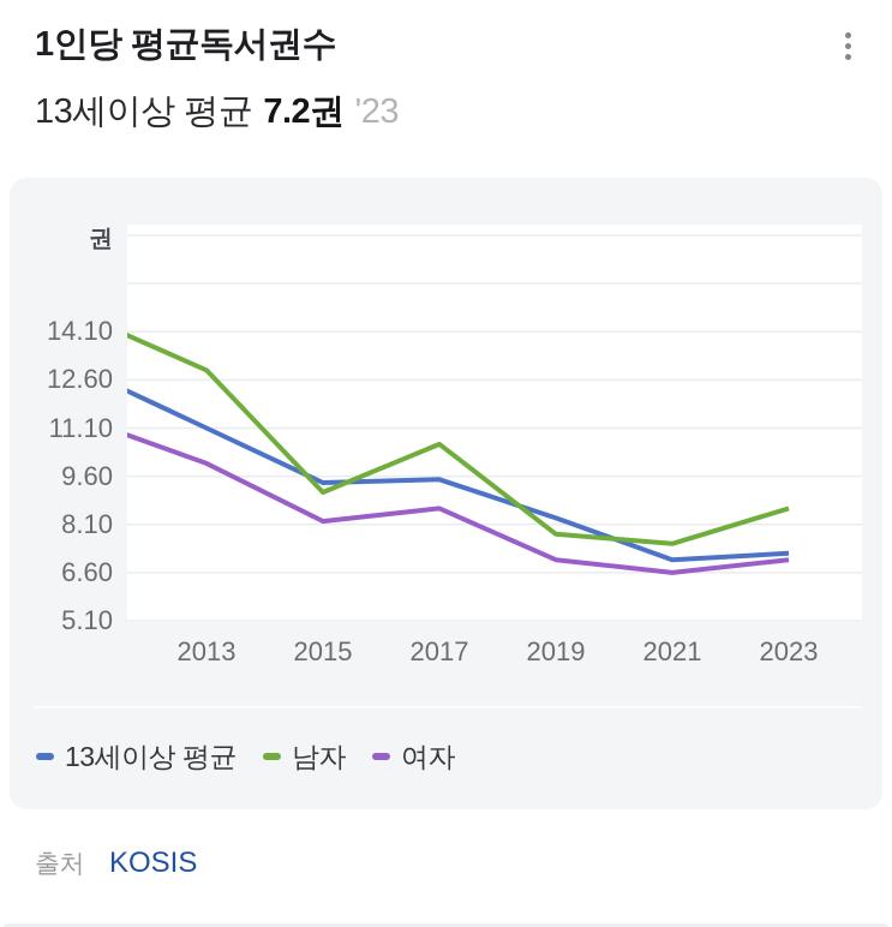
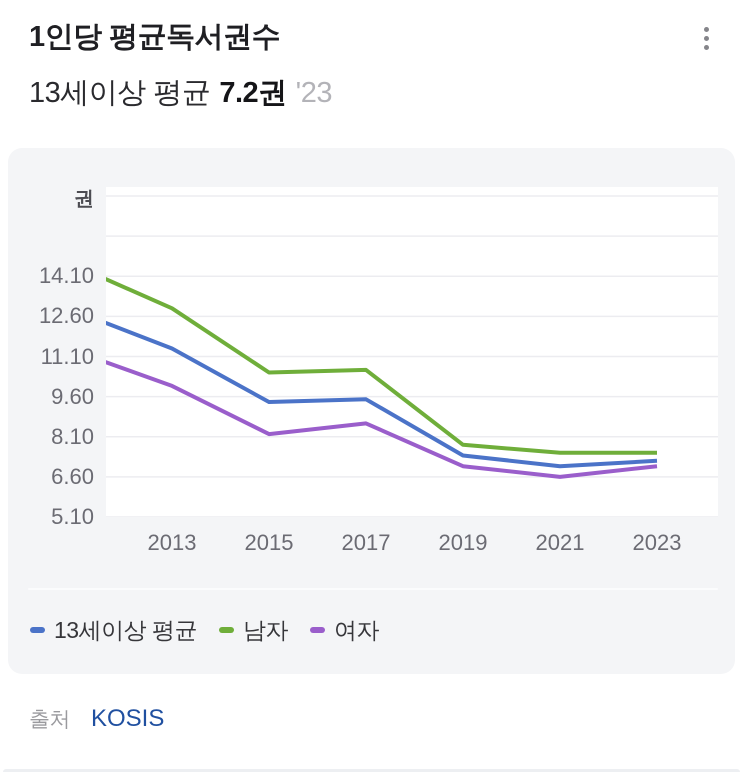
13세이상 평균/2013: 11.1 -> 11.4
남자/2015: 9.1 -> 10.5
13세이상 평균/2019: 8.3 -> 7.4
남자/2023: 8.6 -> 7.5
